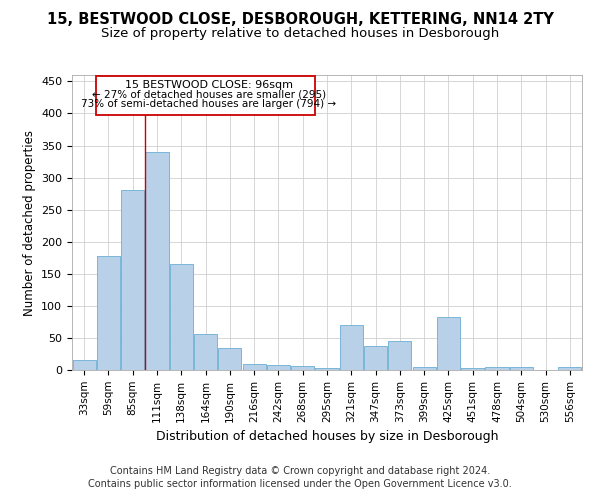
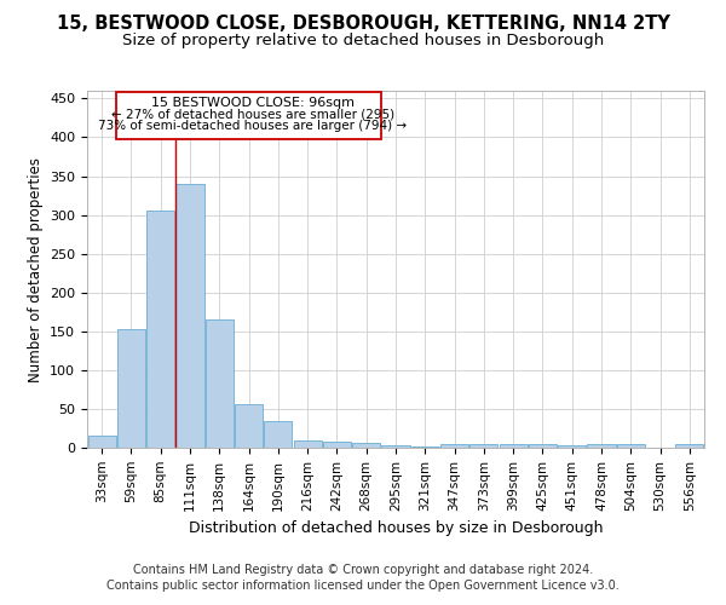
59sqm: 178 -> 153
85sqm: 280 -> 305
321sqm: 70 -> 2
347sqm: 38 -> 5
373sqm: 46 -> 4
425sqm: 82 -> 4
